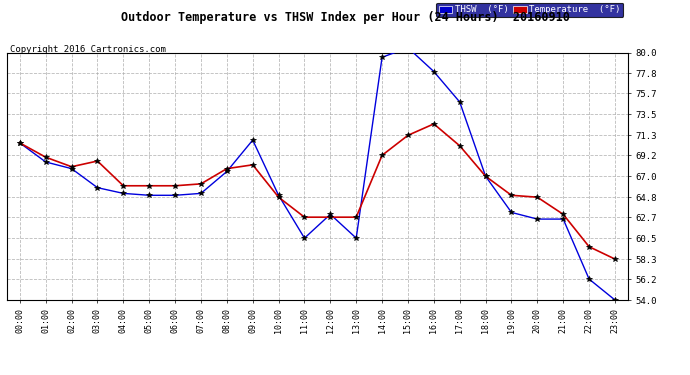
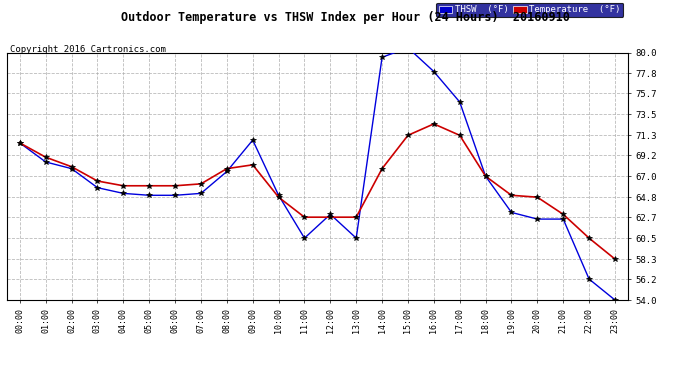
Temperature (°F)/03:00: 68.6 -> 66.5
Temperature (°F)/14:00: 69.2 -> 67.8
Temperature (°F)/17:00: 70.2 -> 71.3
Temperature (°F)/22:00: 59.6 -> 60.5
